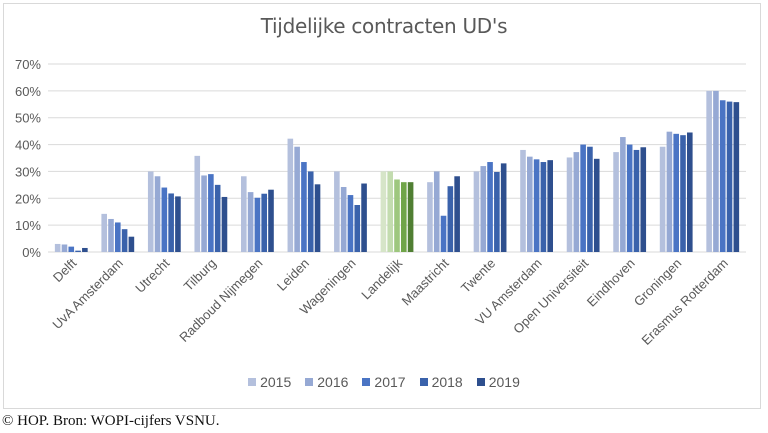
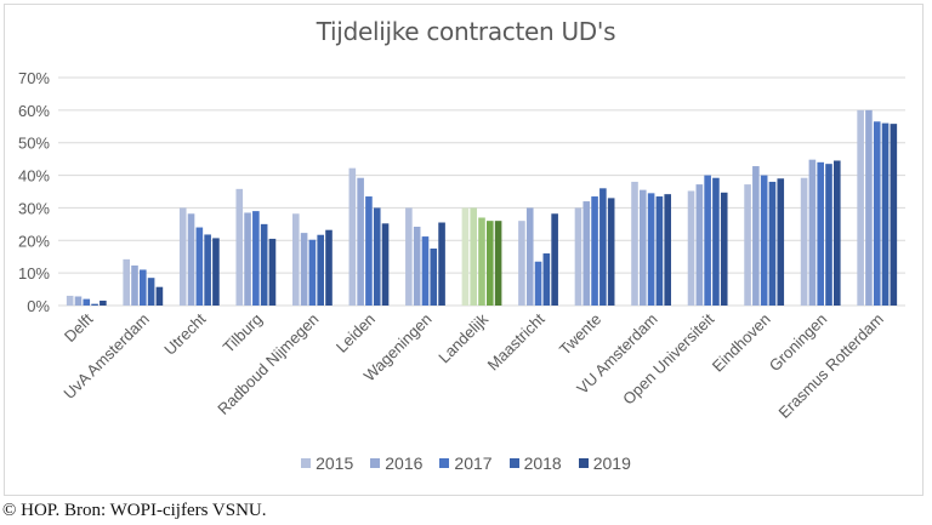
2018/Maastricht: 24% -> 16%
2018/Twente: 30% -> 36%
